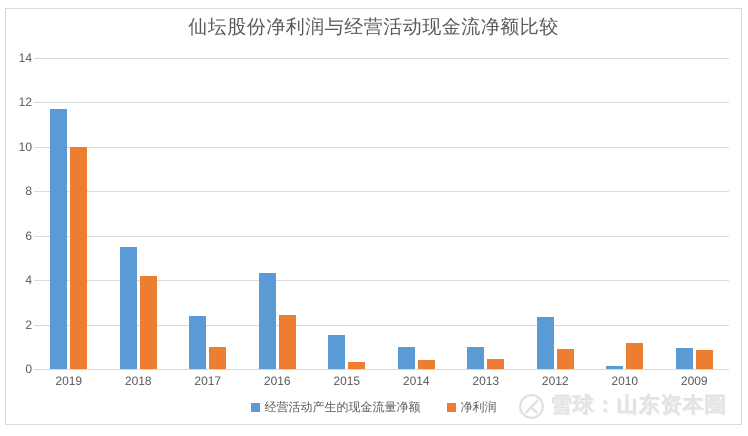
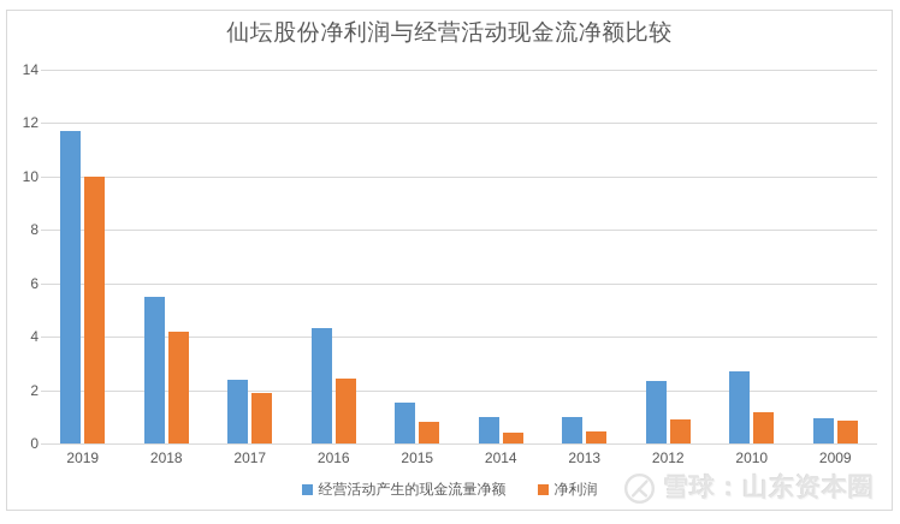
净利润/2017: 1.0 -> 1.9
净利润/2015: 0.3 -> 0.8
经营活动产生的现金流量净额/2010: 0.1 -> 2.7
